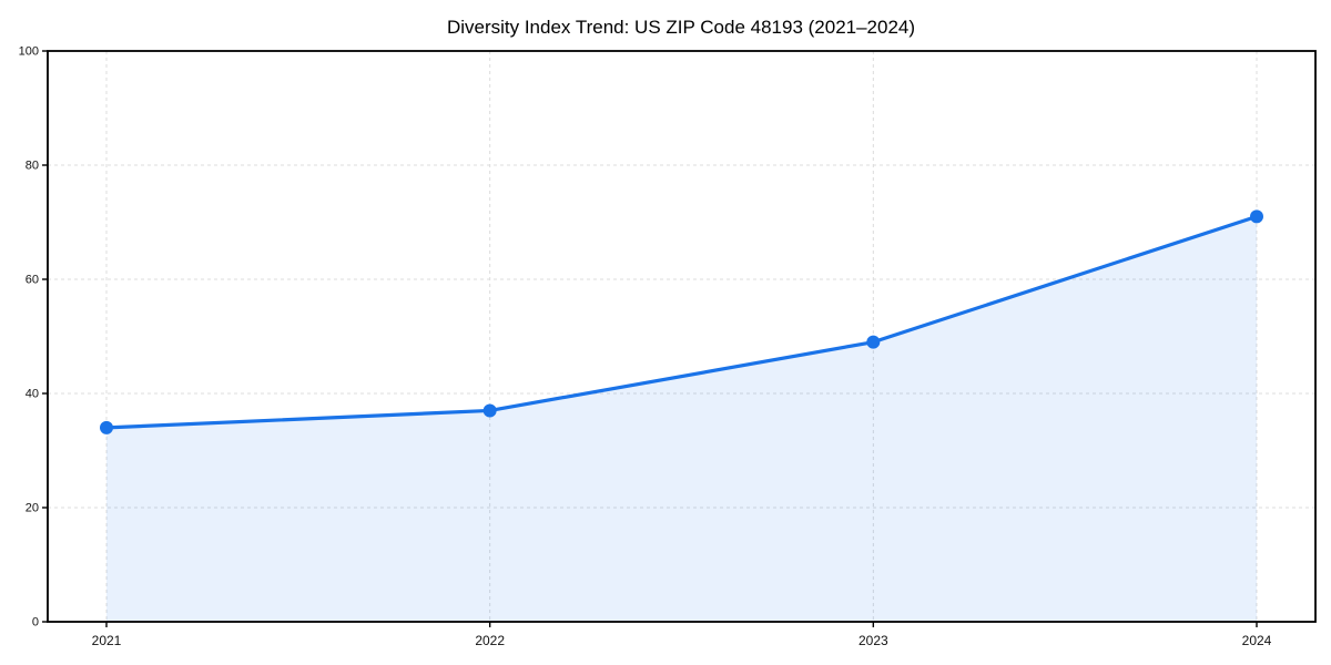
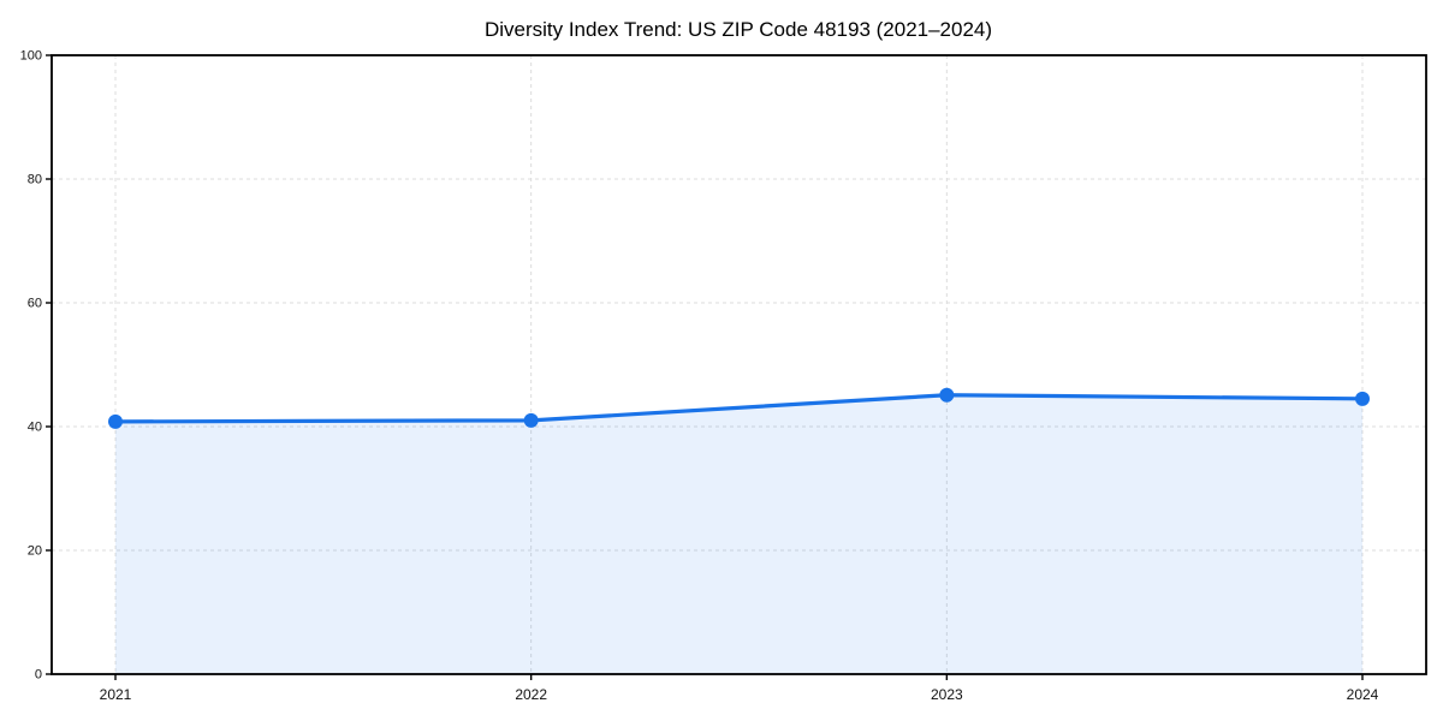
2021: 34 -> 41
2022: 37 -> 41
2023: 49 -> 45
2024: 71 -> 44
